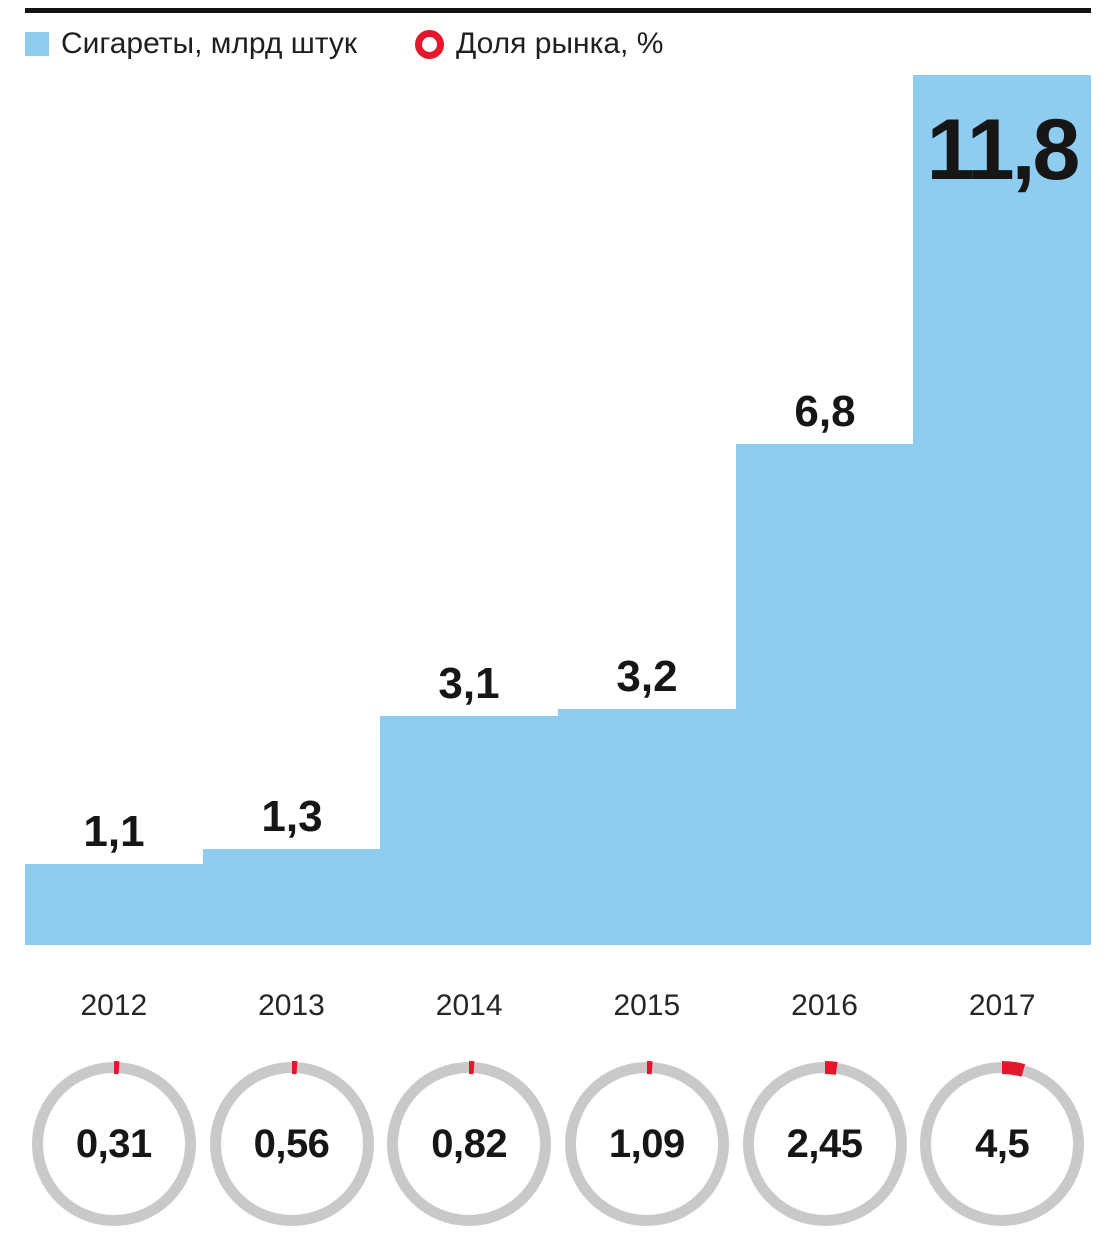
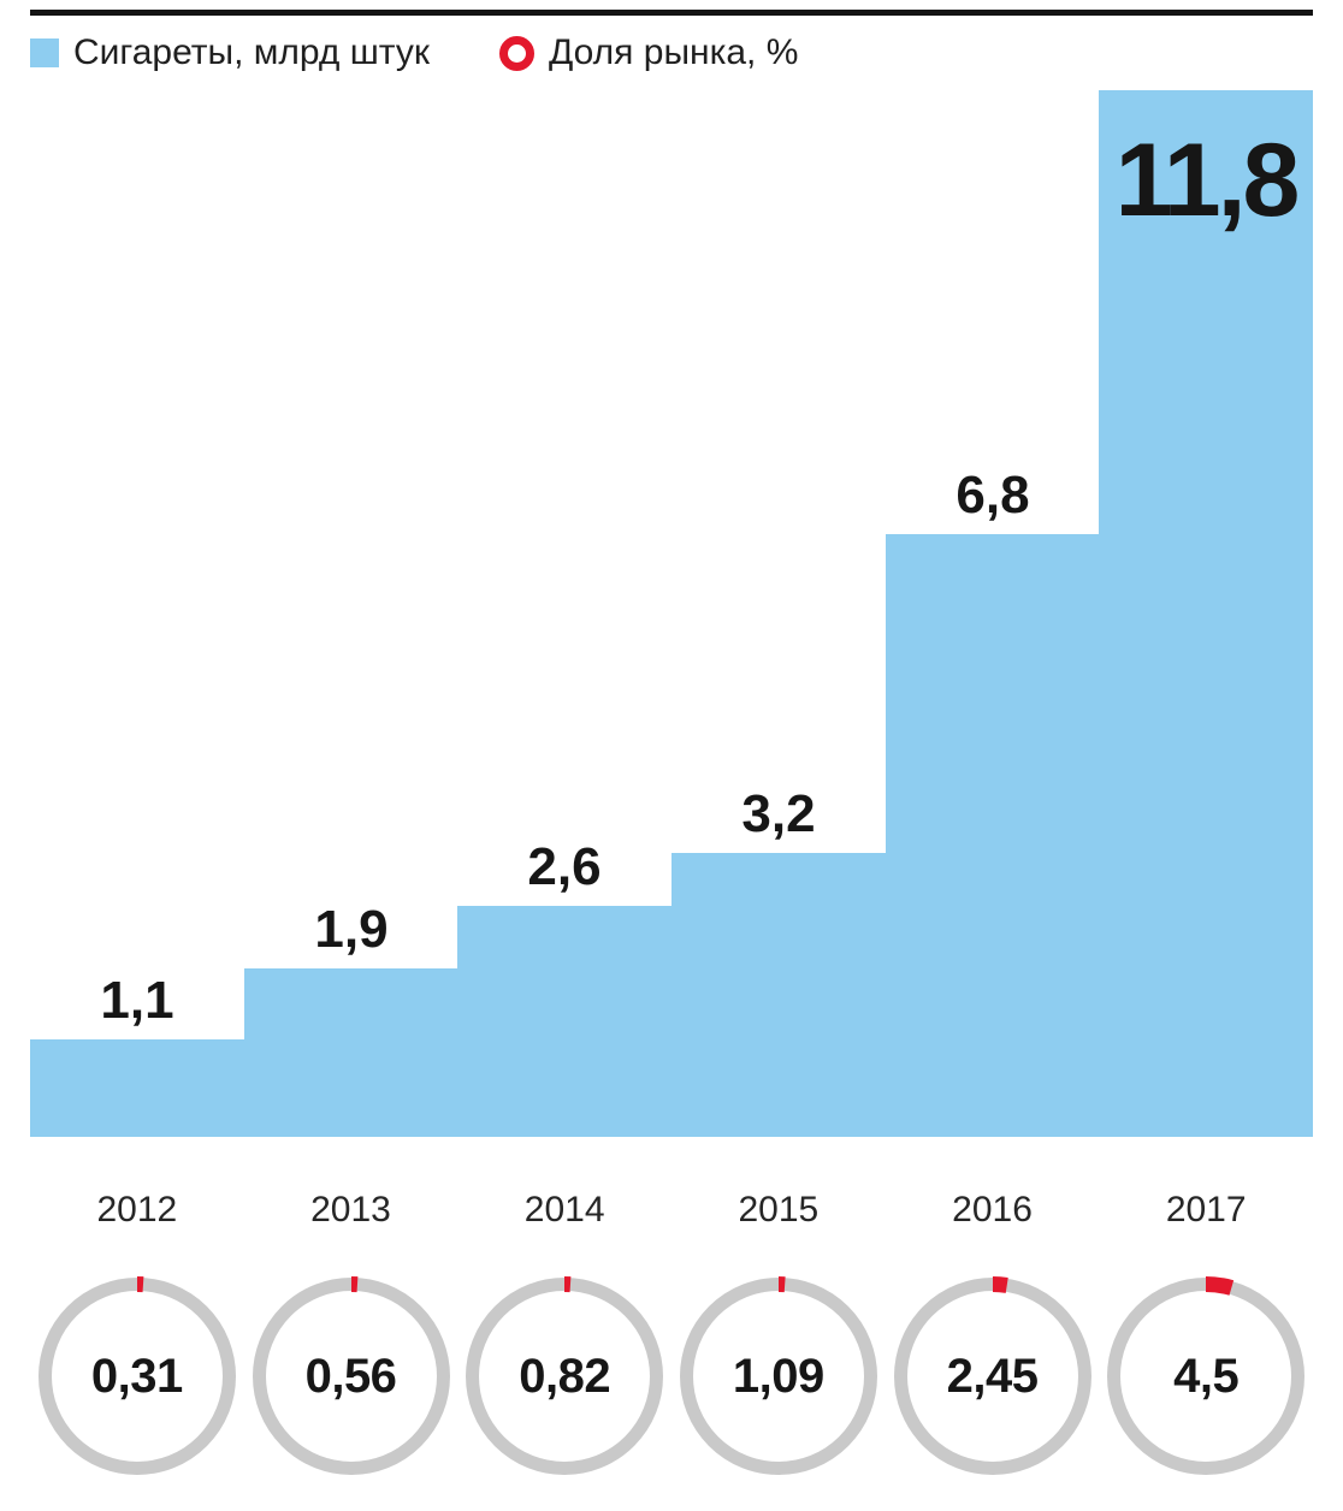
Сигареты, млрд штук/2013: 1,3 -> 1,9
Сигареты, млрд штук/2014: 3,1 -> 2,6
